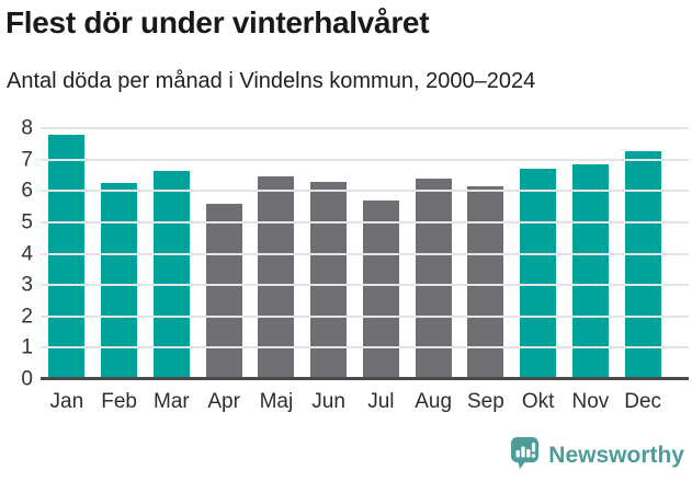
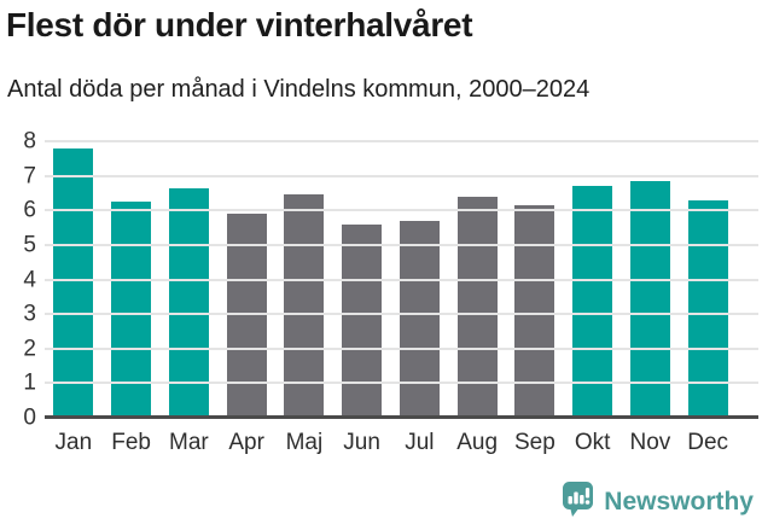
Apr: 5.6 -> 5.9
Jun: 6.3 -> 5.6
Dec: 7.2 -> 6.3
